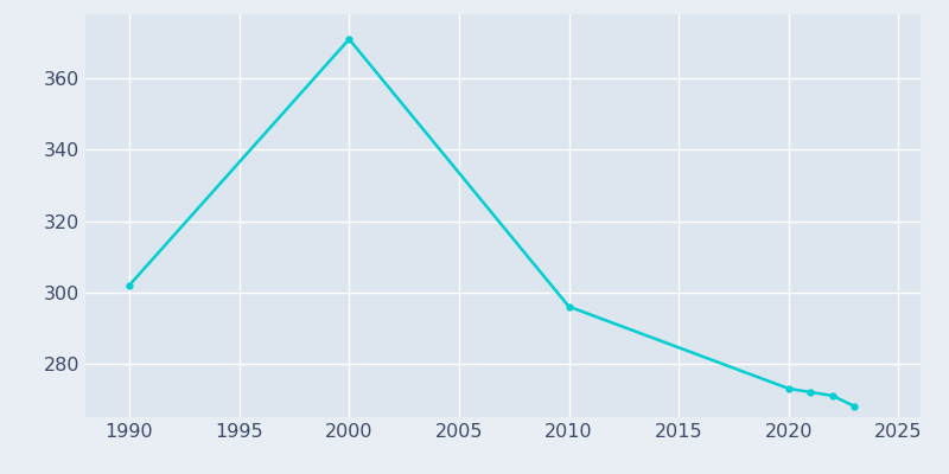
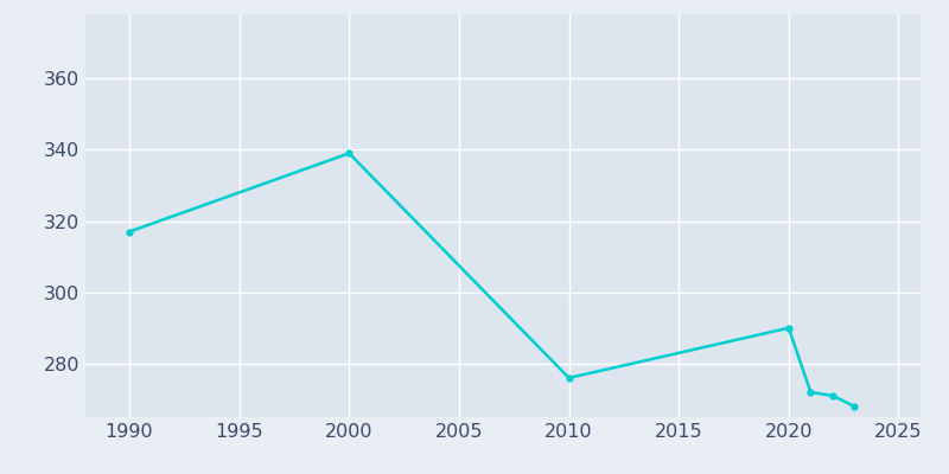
1990: 302 -> 317
2000: 371 -> 339
2010: 296 -> 276
2020: 273 -> 290
